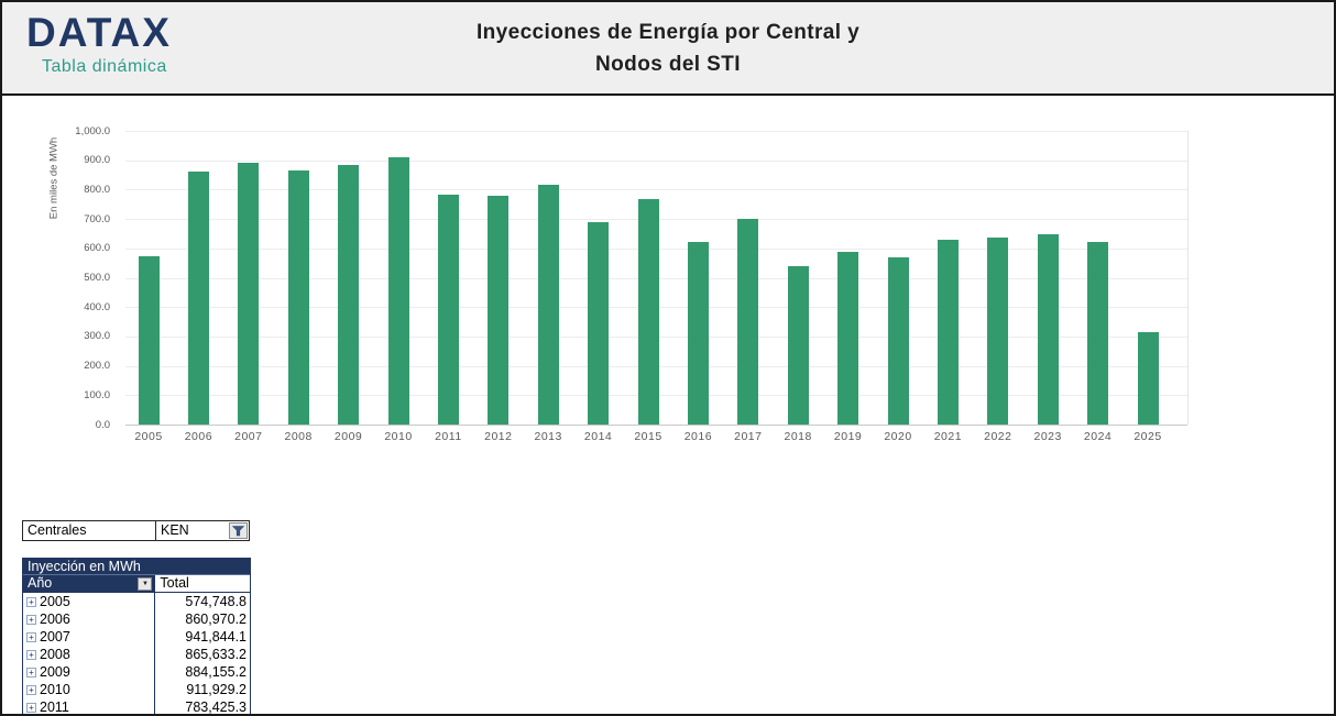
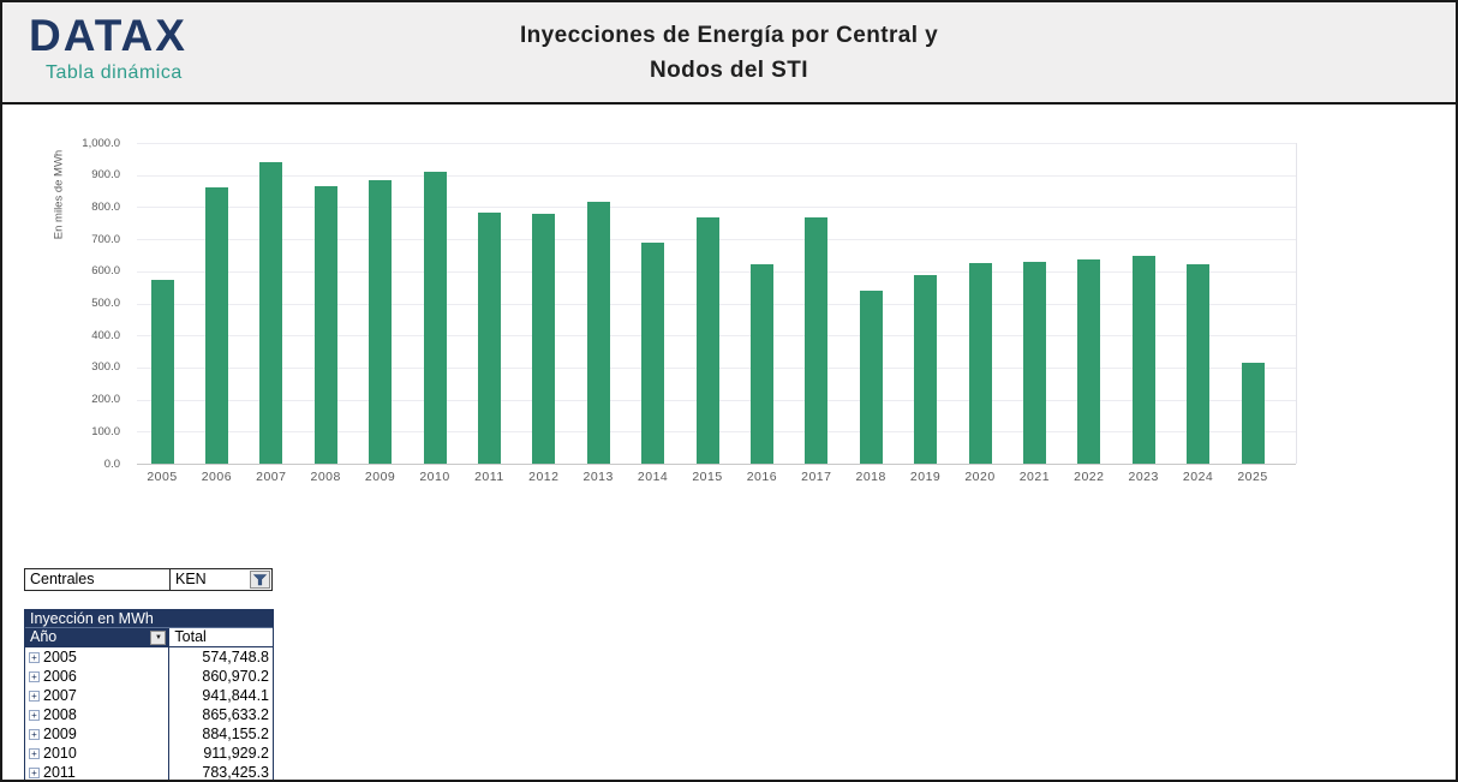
2007: 890 -> 940
2017: 700 -> 770
2020: 570 -> 620
